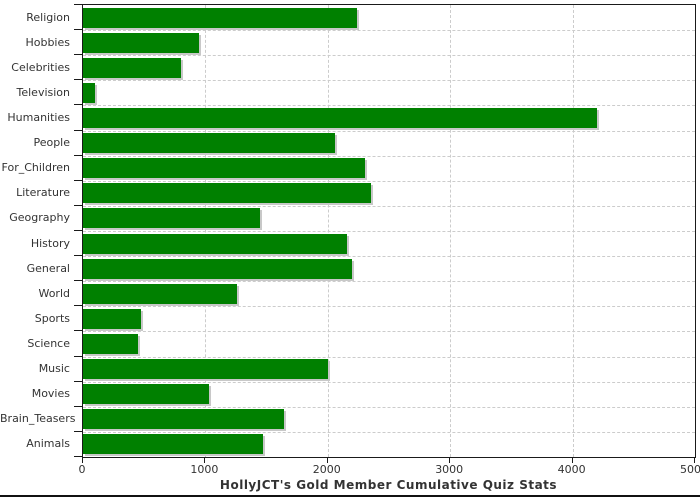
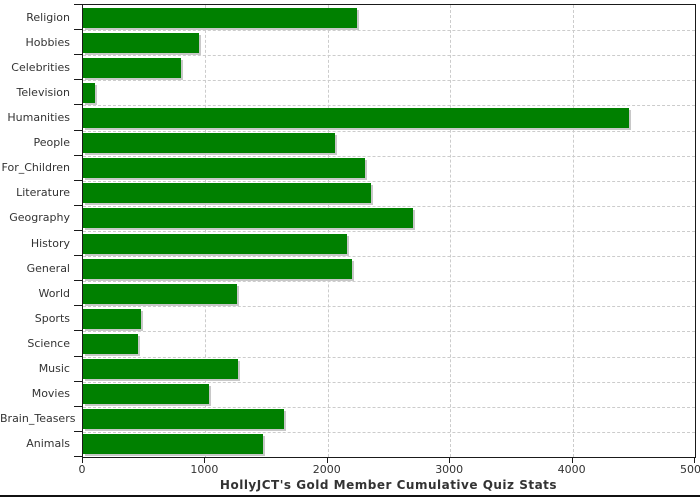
Humanities: 4200 -> 4460
Geography: 1450 -> 2700
Music: 2000 -> 1270
